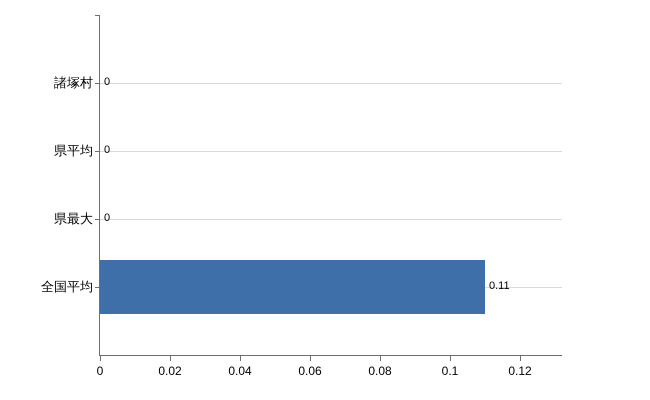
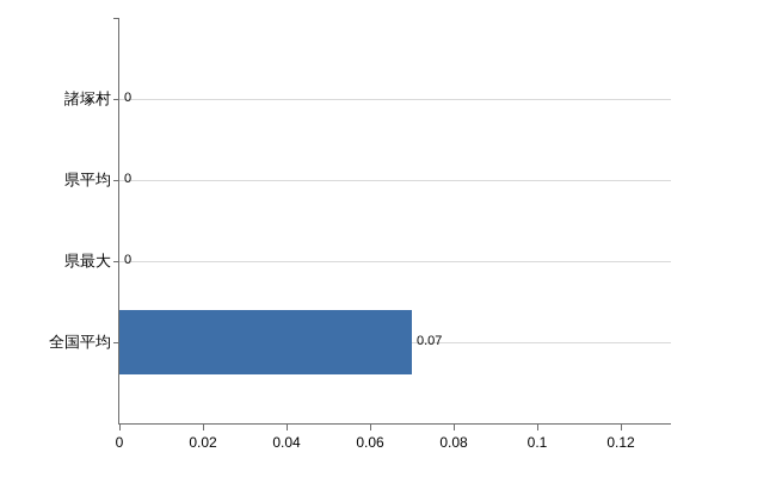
全国平均: 0.11 -> 0.07
